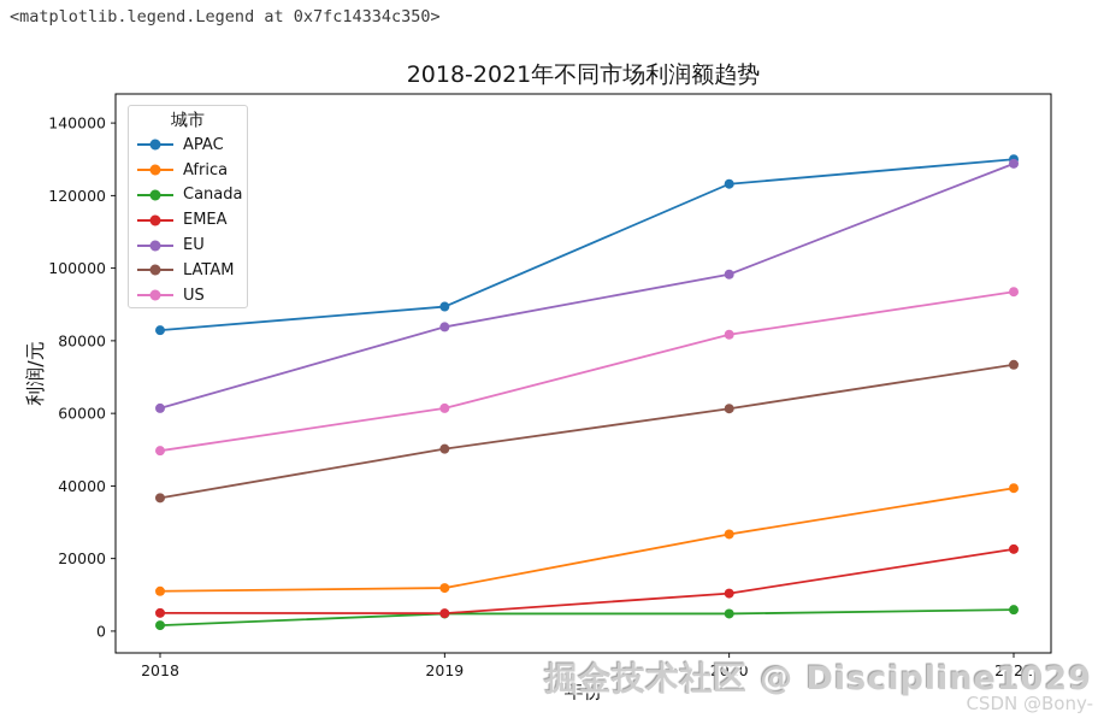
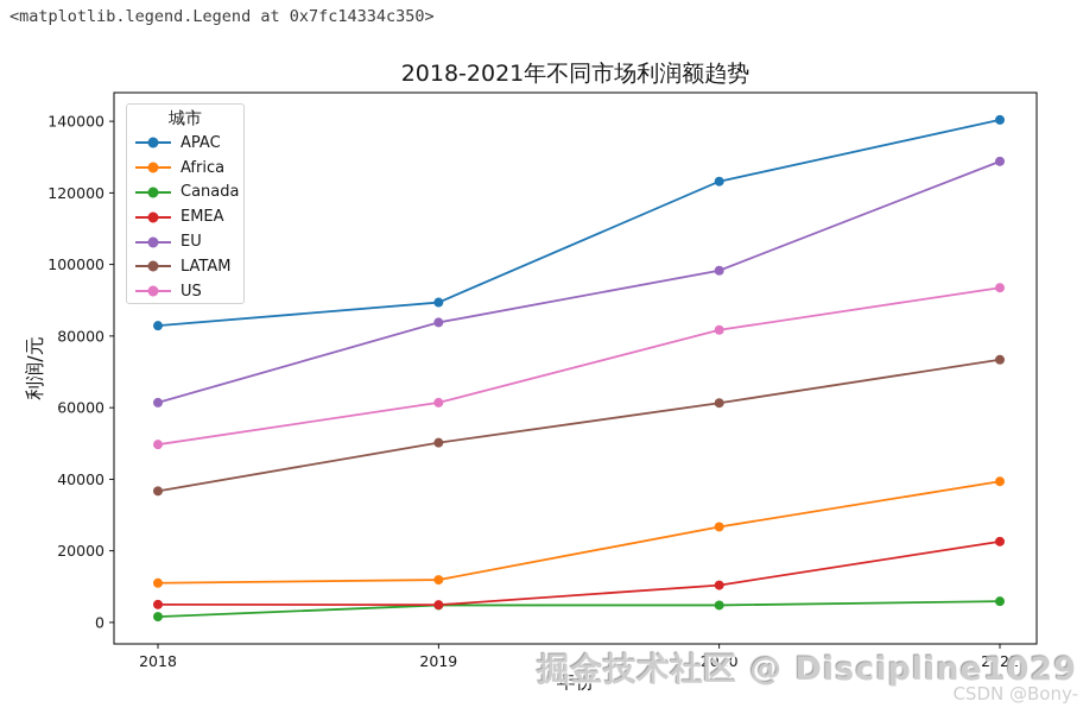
APAC/2021: 130000 -> 140000
